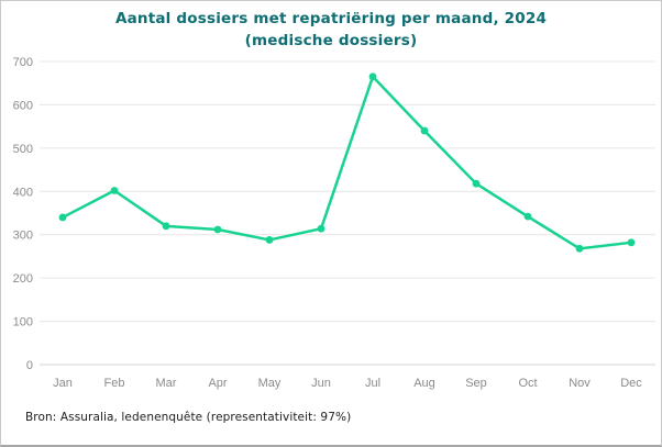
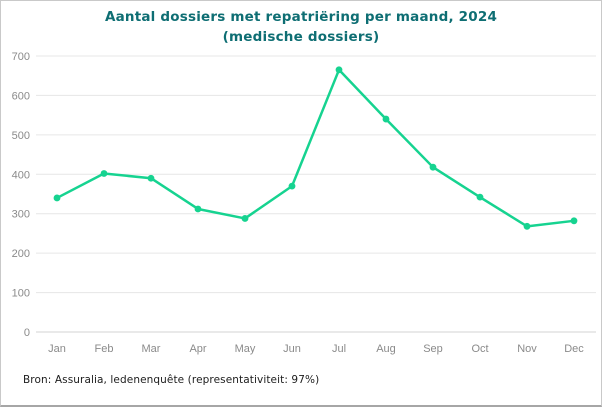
Mar: 320 -> 390
Jun: 310 -> 370
